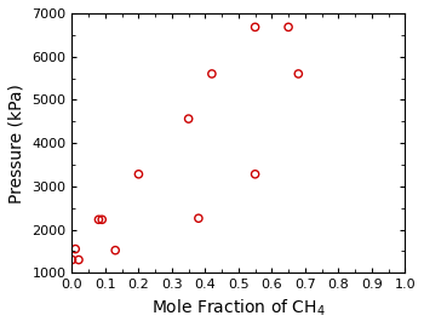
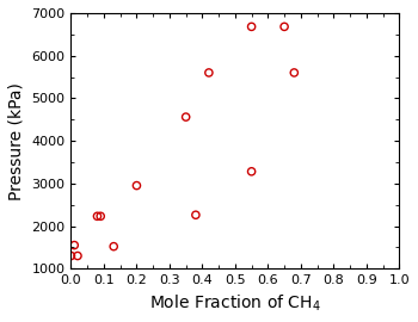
0.2: 3280 -> 2950
